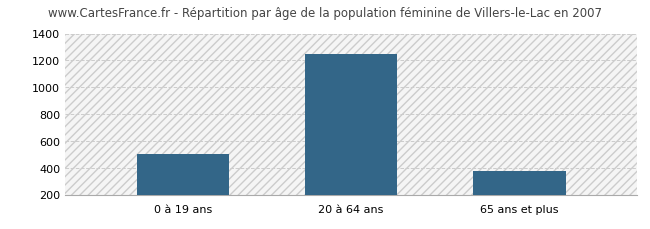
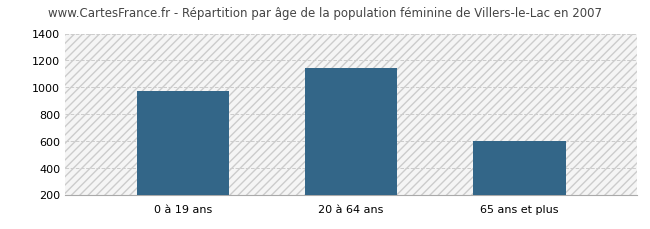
0 à 19 ans: 500 -> 970
20 à 64 ans: 1250 -> 1140
65 ans et plus: 380 -> 600
